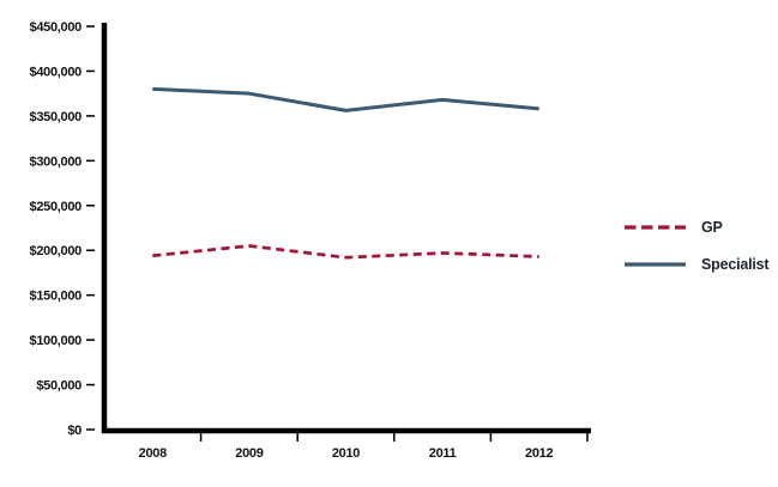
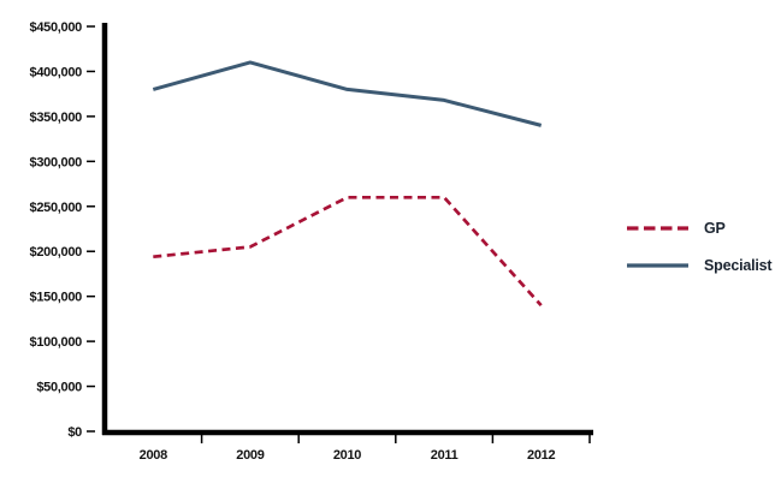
Specialist/2009: $380000 -> $410000
GP/2010: $190000 -> $260000
Specialist/2010: $360000 -> $380000
GP/2011: $200000 -> $260000
GP/2012: $190000 -> $140000
Specialist/2012: $360000 -> $340000
